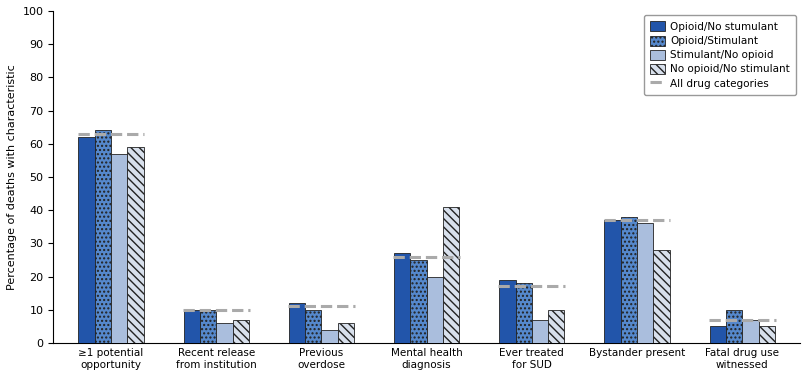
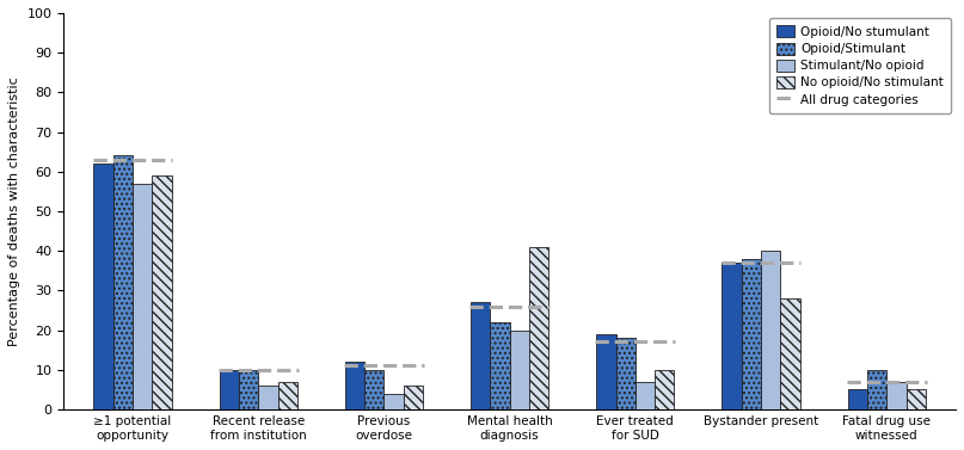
Opioid/Stimulant/Mental health diagnosis: 25 -> 22
Stimulant/No opioid/Bystander present: 36 -> 40
